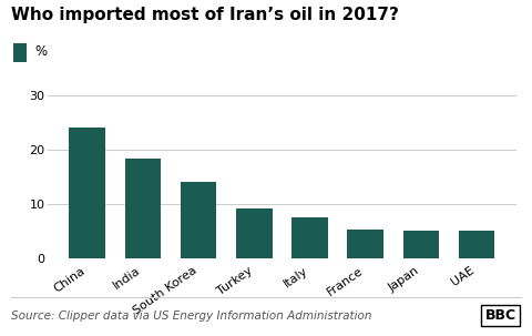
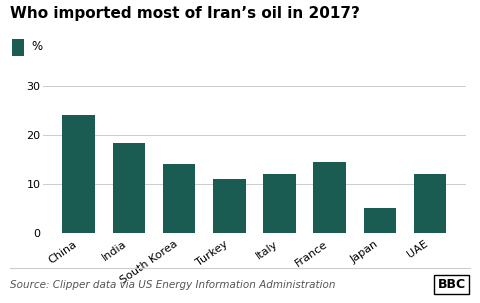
Turkey: 9.3 -> 11.0
Italy: 7.5 -> 12.0
France: 5.3 -> 14.5
UAE: 5.2 -> 12.0
